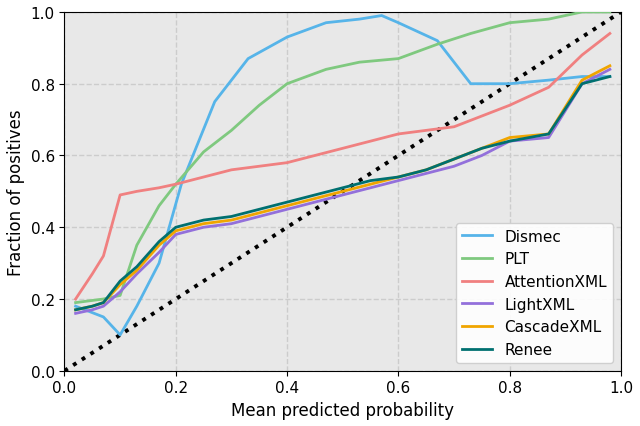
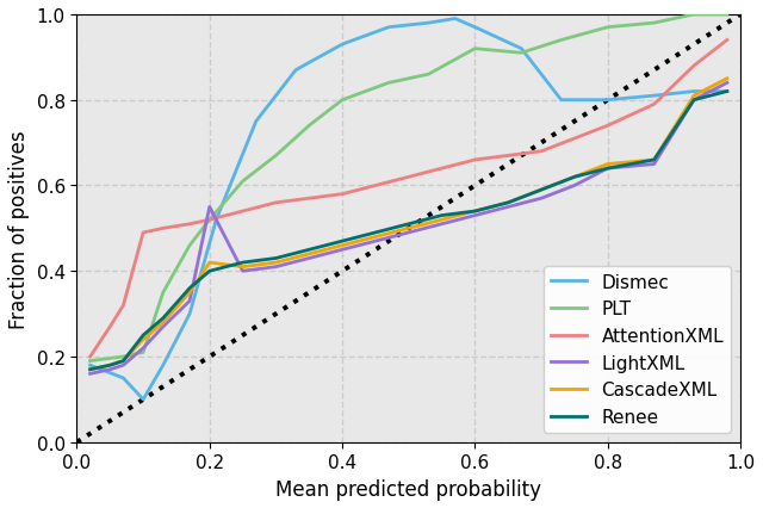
LightXML/0.2: 0.38 -> 0.55
CascadeXML/0.2: 0.39 -> 0.42
PLT/0.6: 0.87 -> 0.92
